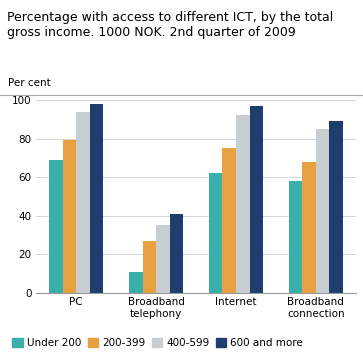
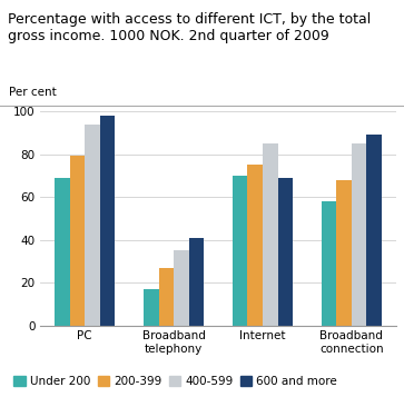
Under 200/Broadband telephony: 11 -> 17
Under 200/Internet: 62 -> 70
400-599/Internet: 92 -> 85
600 and more/Internet: 97 -> 69
